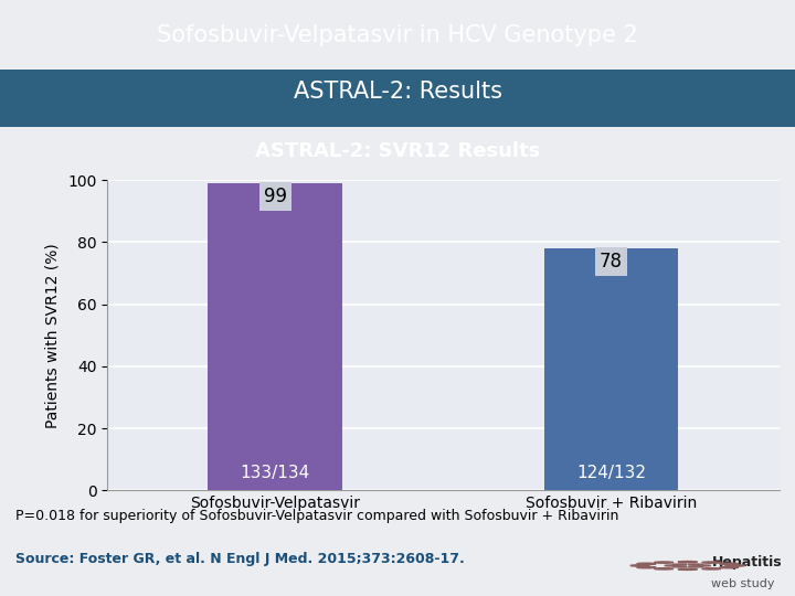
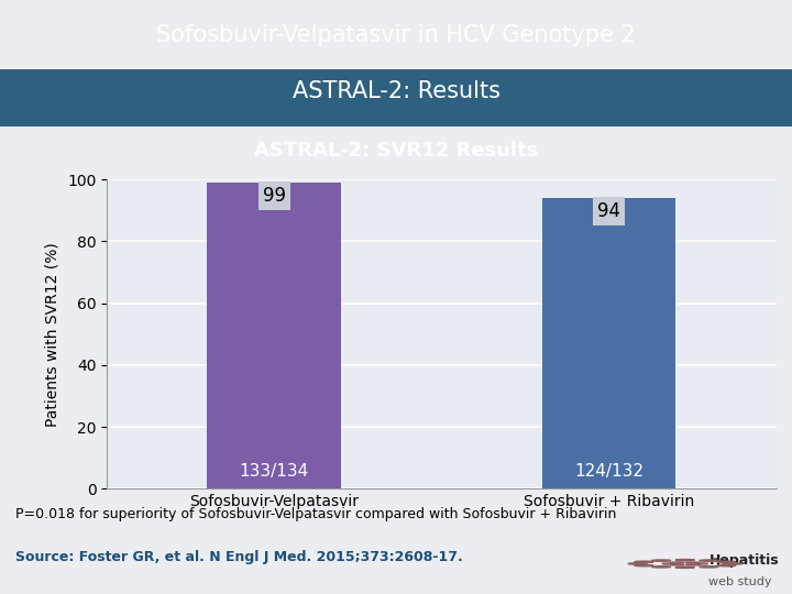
Sofosbuvir + Ribavirin: 78 -> 94
